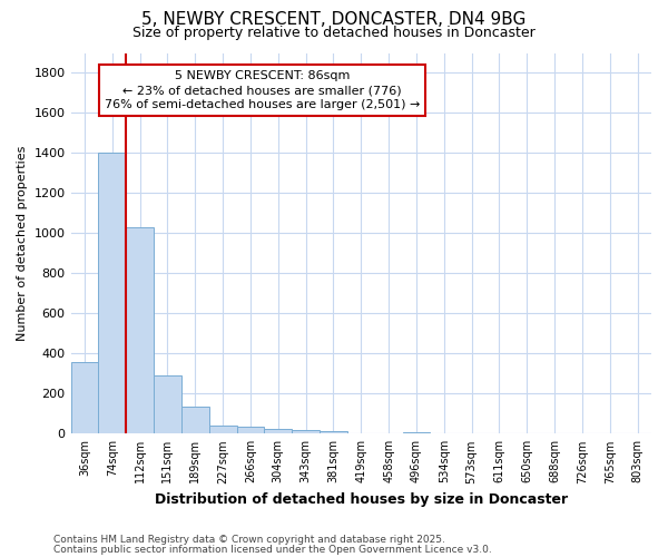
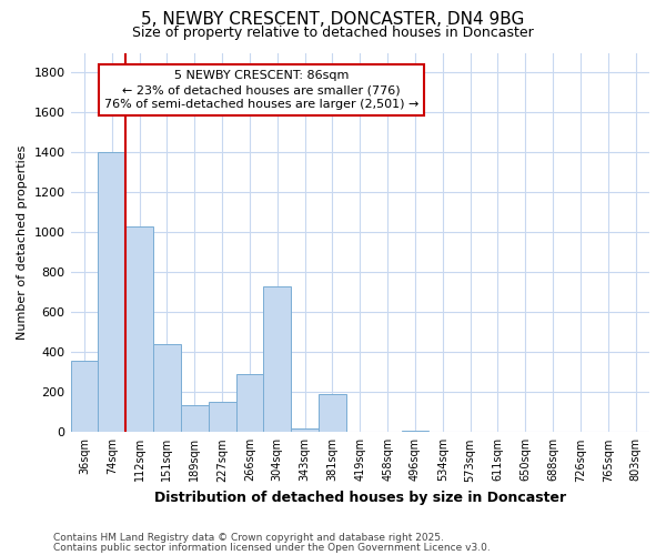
151sqm: 290 -> 440
227sqm: 40 -> 150
266sqm: 40 -> 290
304sqm: 20 -> 730
381sqm: 20 -> 190
